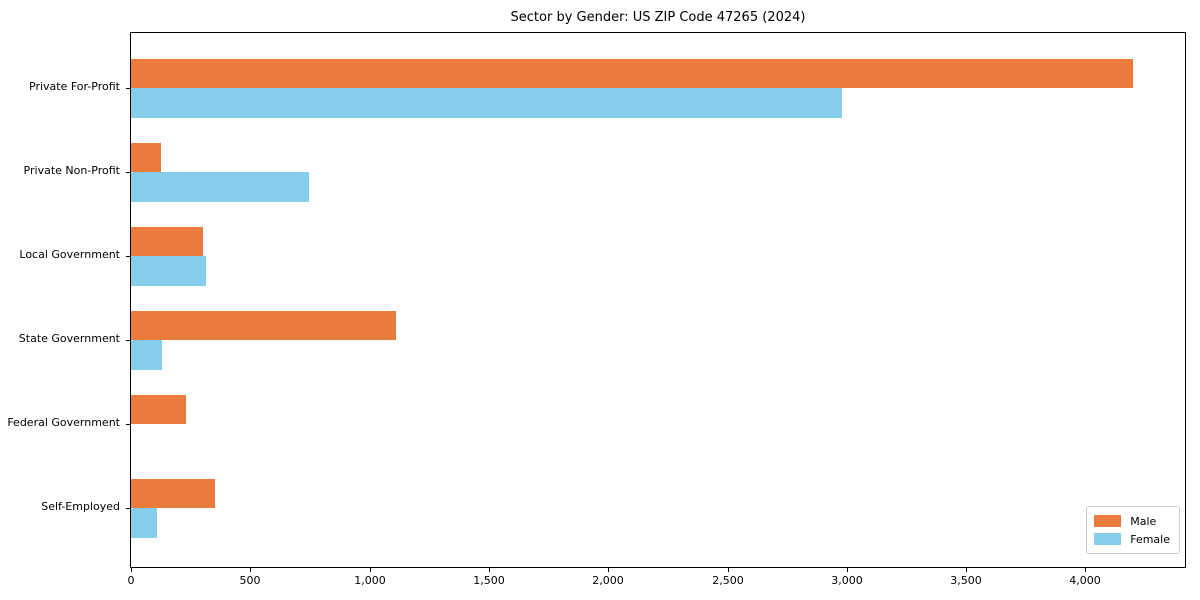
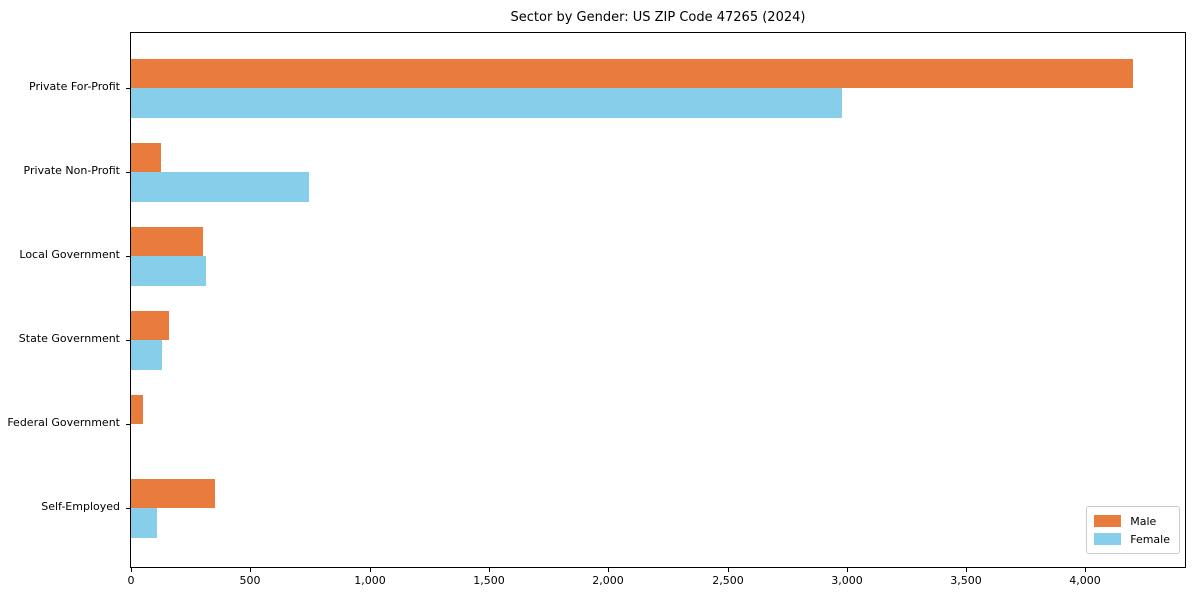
Male/State Government: 1110 -> 160
Male/Federal Government: 230 -> 50
